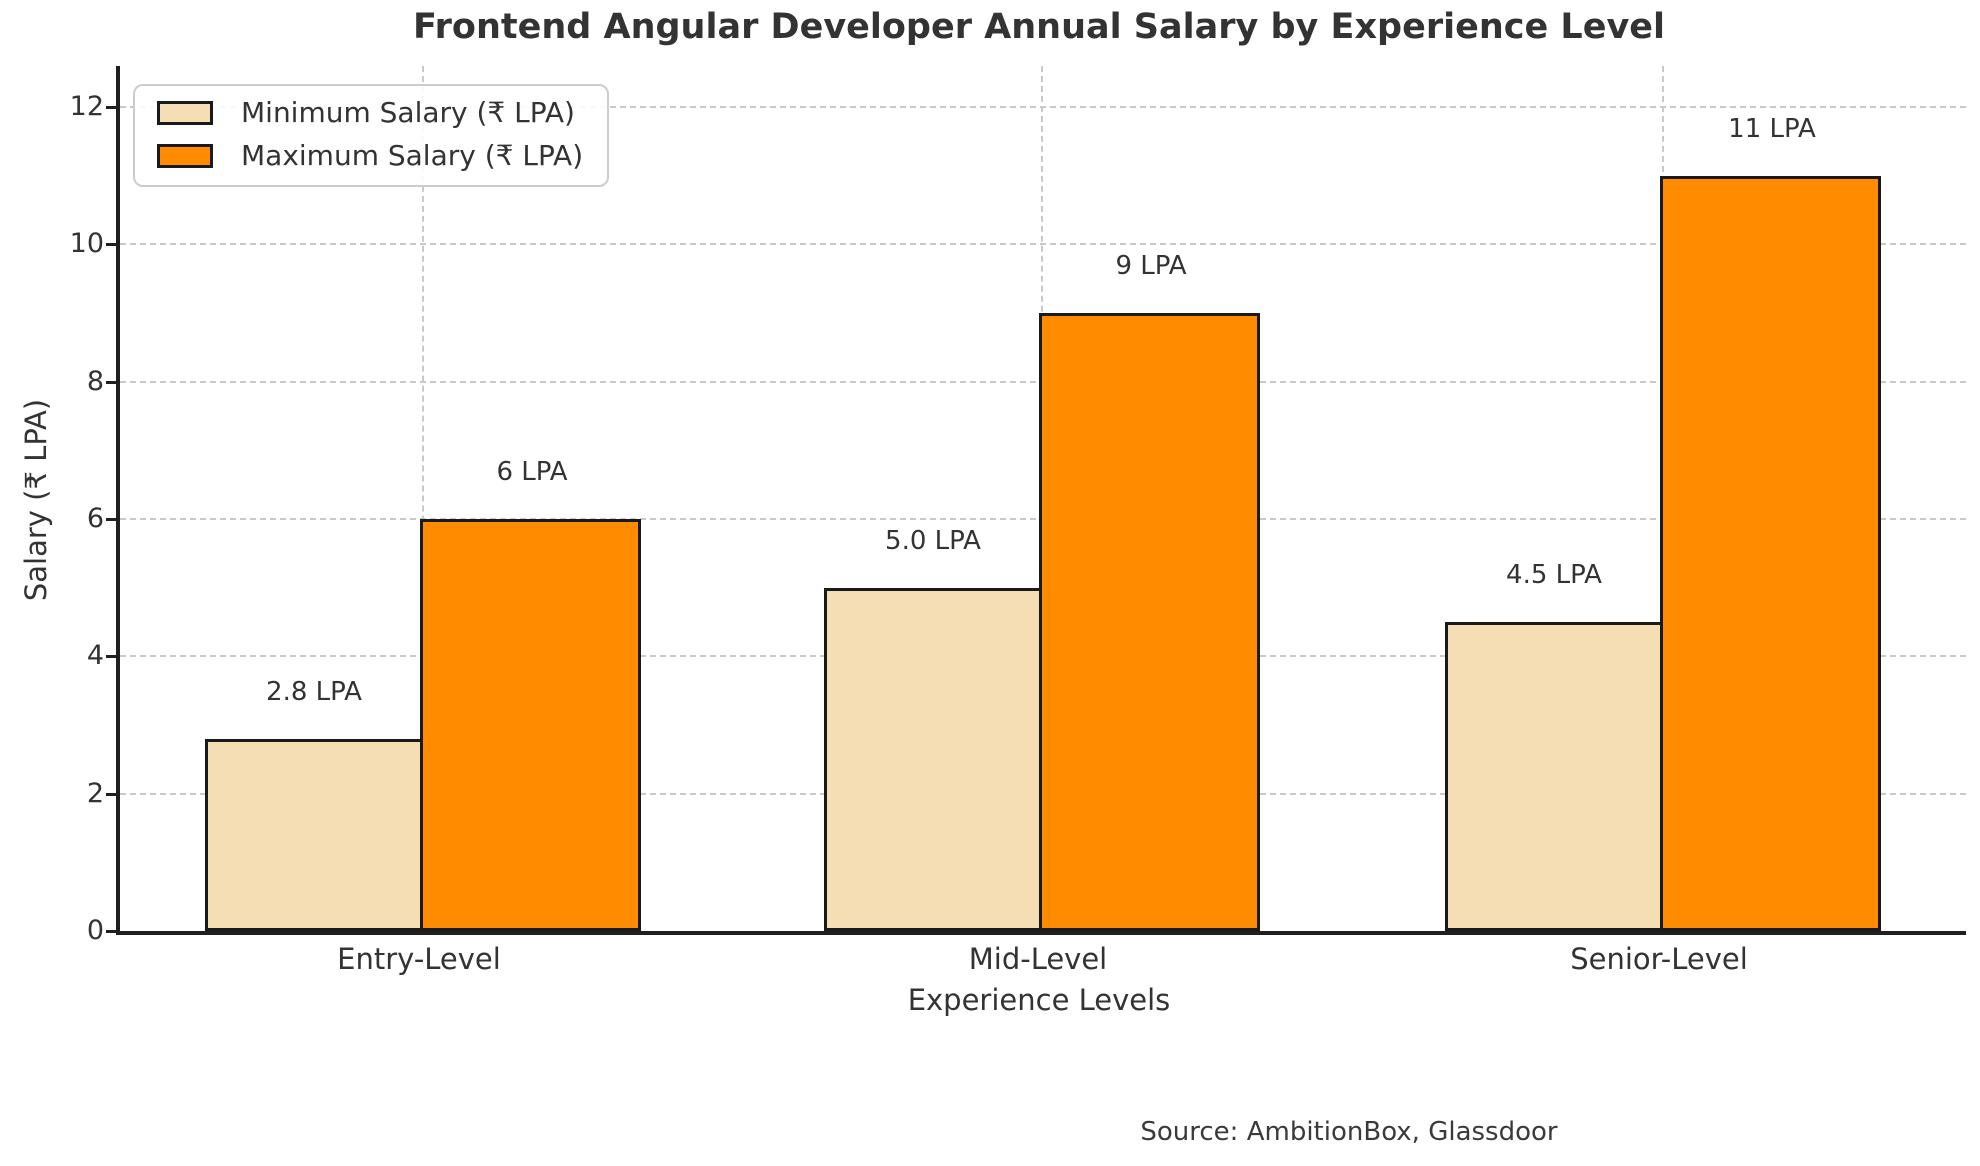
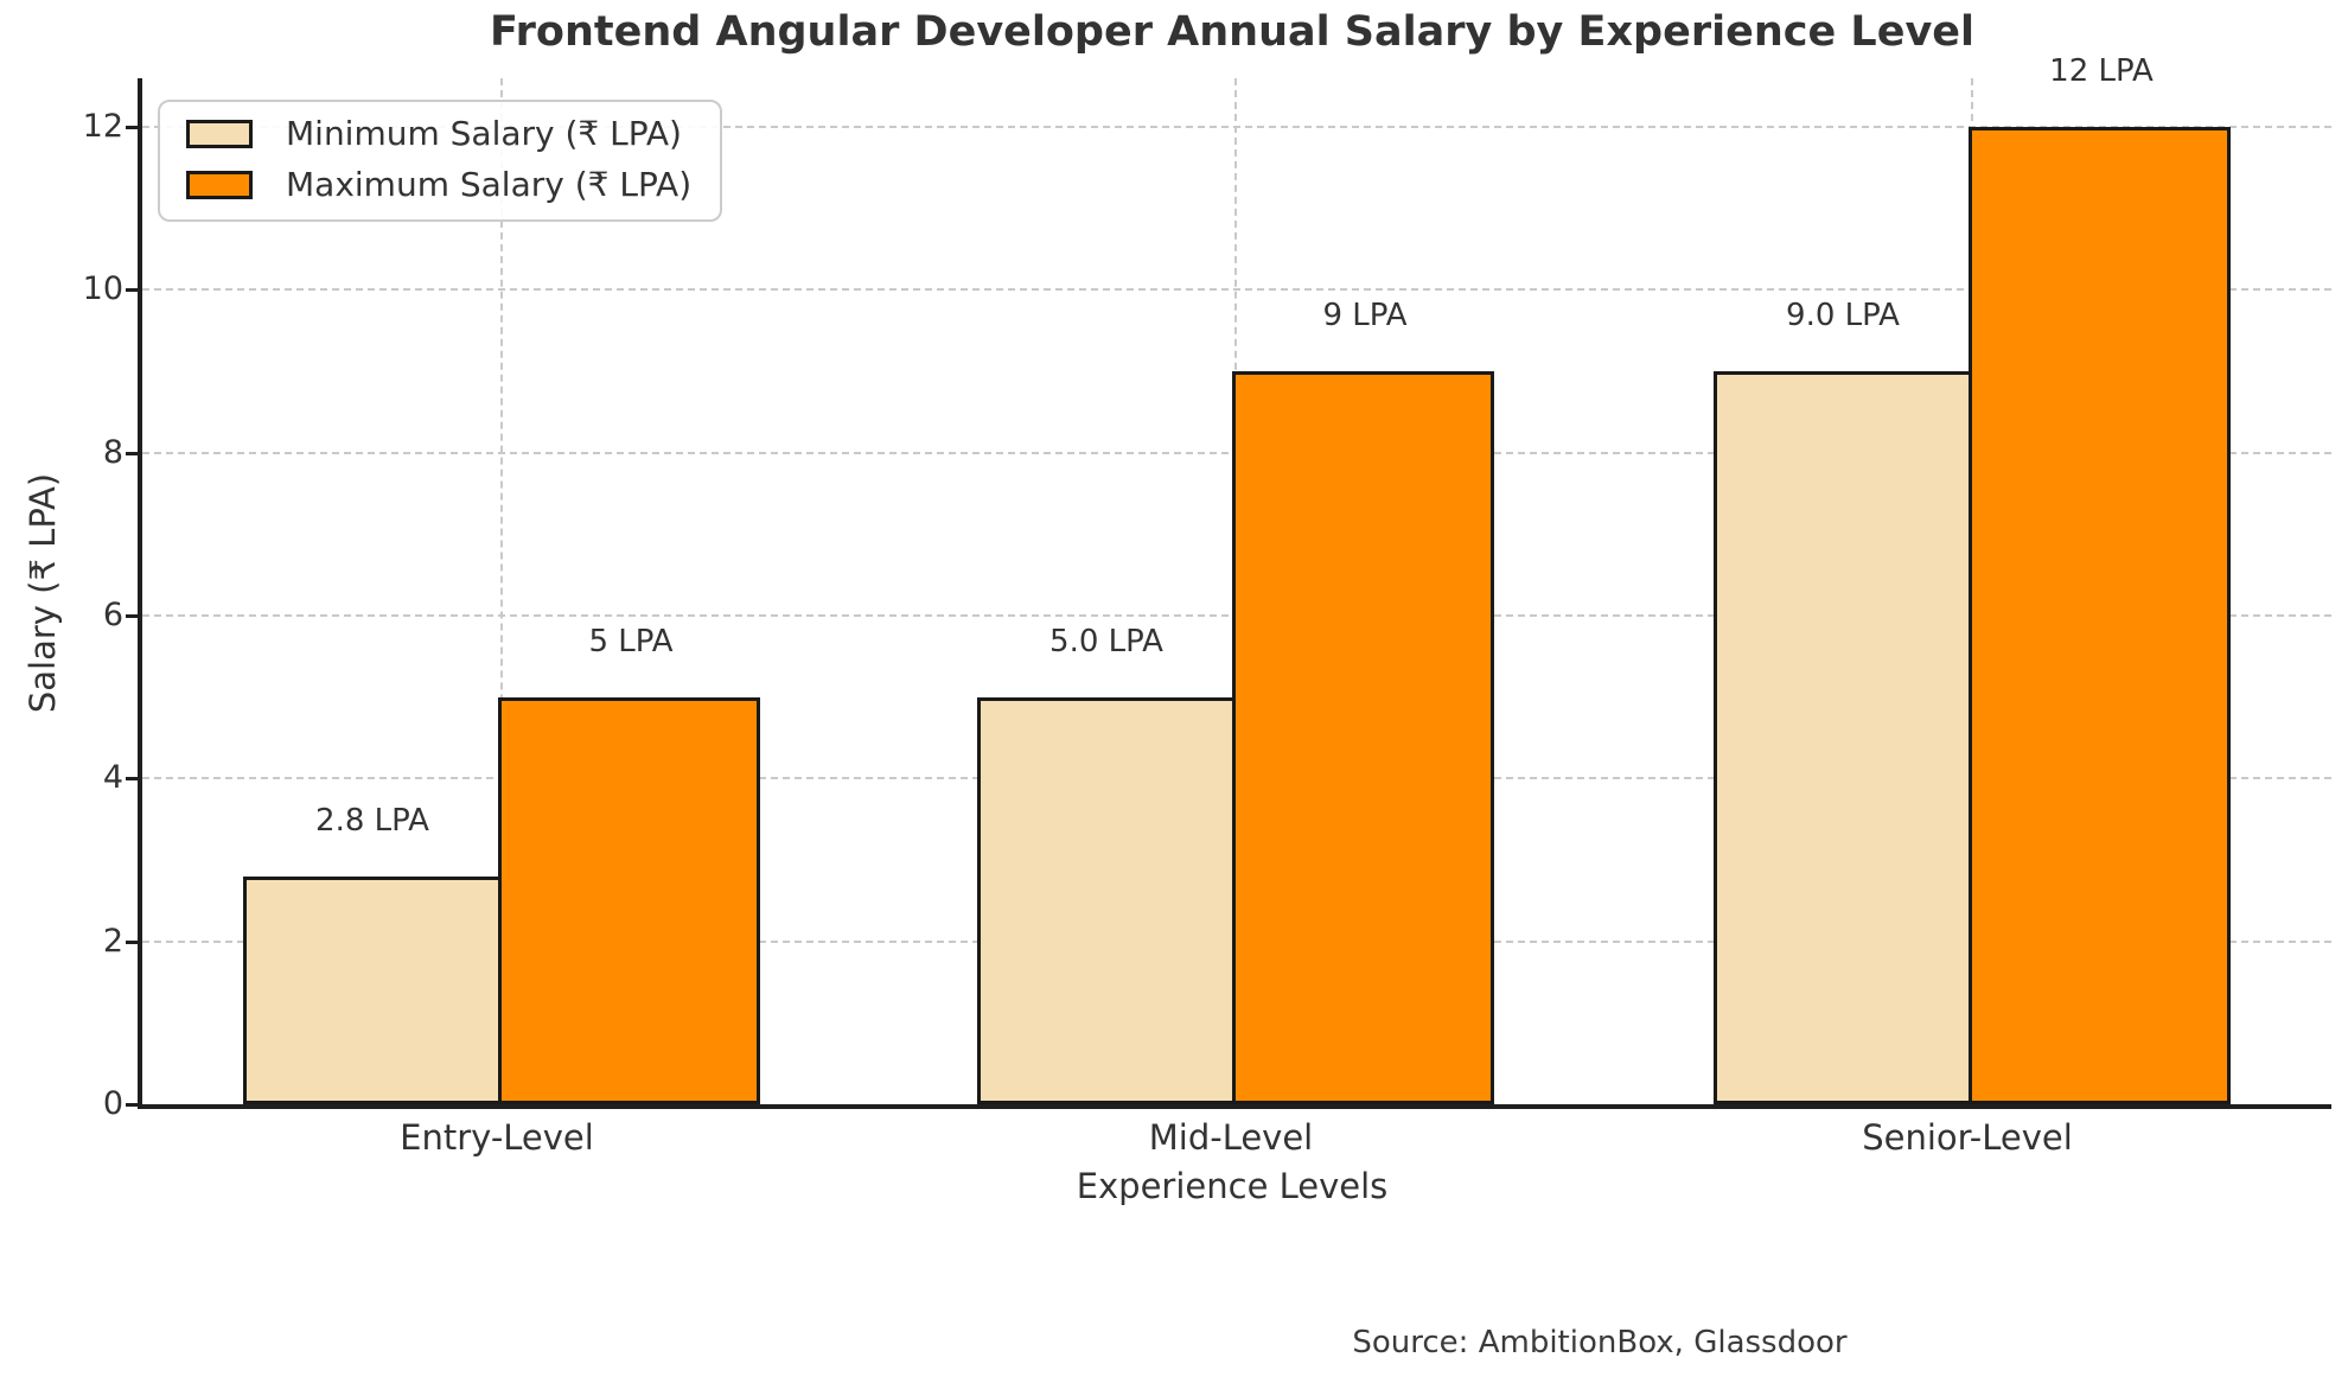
Maximum Salary (₹ LPA)/Entry-Level: 6 -> 5
Minimum Salary (₹ LPA)/Senior-Level: 4.5 -> 9.0
Maximum Salary (₹ LPA)/Senior-Level: 11 -> 12
